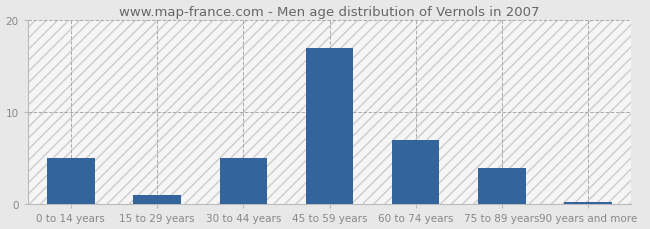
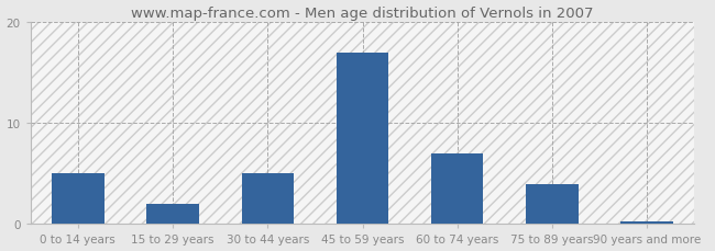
15 to 29 years: 1.0 -> 2.0
